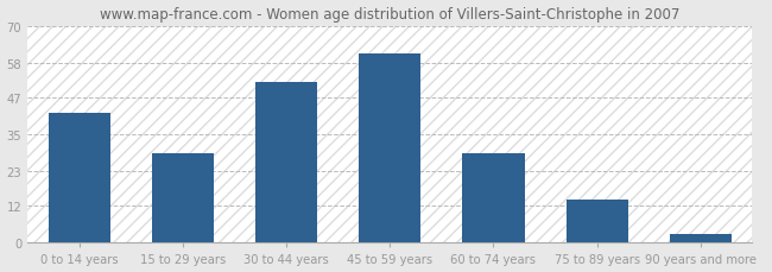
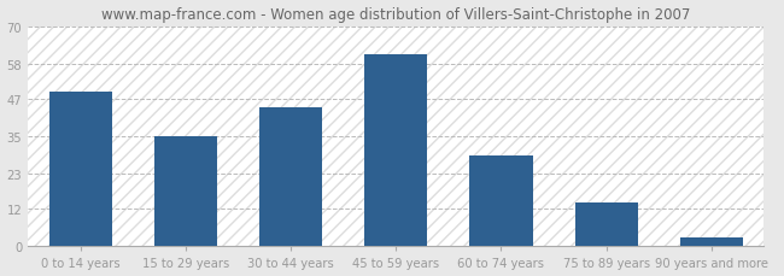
0 to 14 years: 42 -> 49
15 to 29 years: 29 -> 35
30 to 44 years: 52 -> 44
